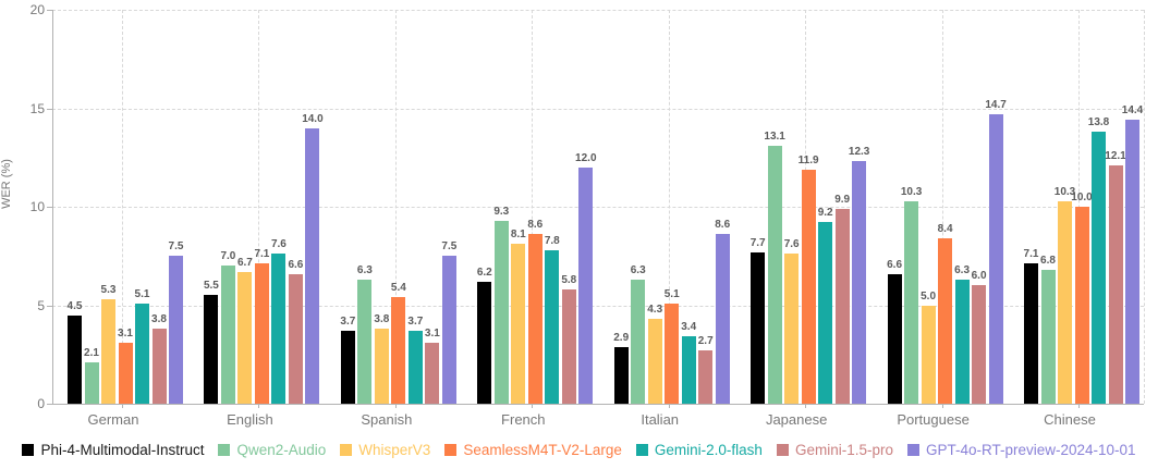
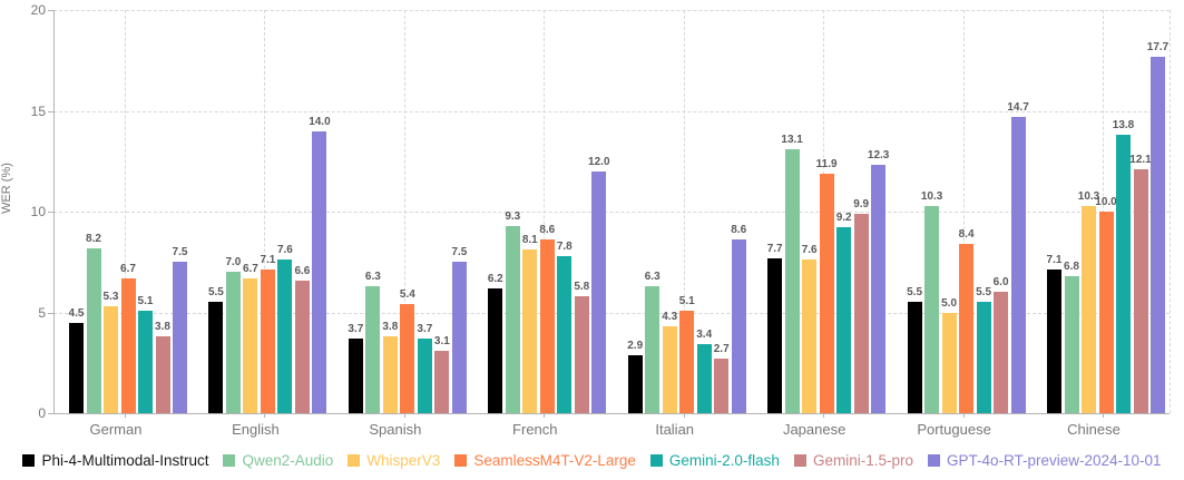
Qwen2-Audio/German: 2.1 -> 8.2
SeamlessM4T-V2-Large/German: 3.1 -> 6.7
Phi-4-Multimodal-Instruct/Portuguese: 6.6 -> 5.5
Gemini-2.0-flash/Portuguese: 6.3 -> 5.5
GPT-4o-RT-preview-2024-10-01/Chinese: 14.4 -> 17.7
